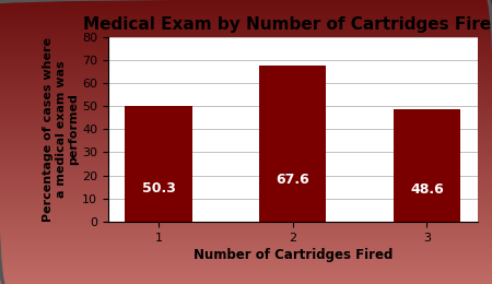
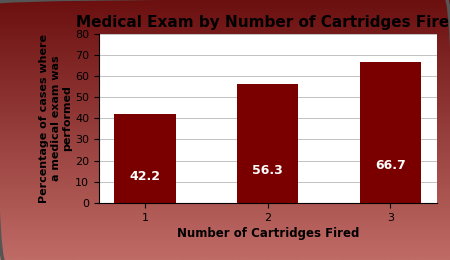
1: 50.3 -> 42.2
2: 67.6 -> 56.3
3: 48.6 -> 66.7
